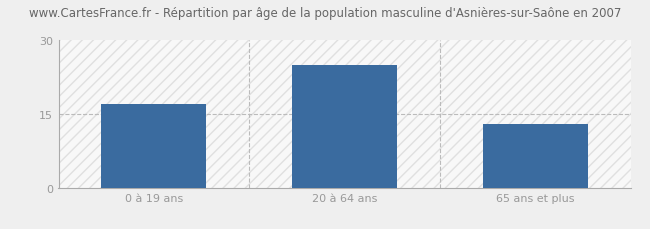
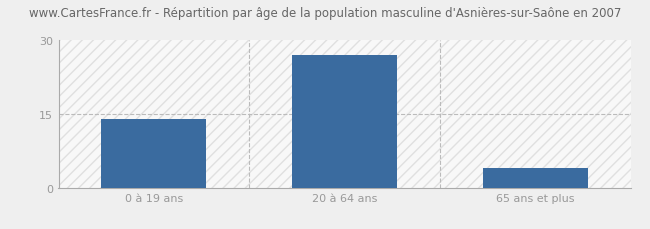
0 à 19 ans: 17 -> 14
20 à 64 ans: 25 -> 27
65 ans et plus: 13 -> 4
